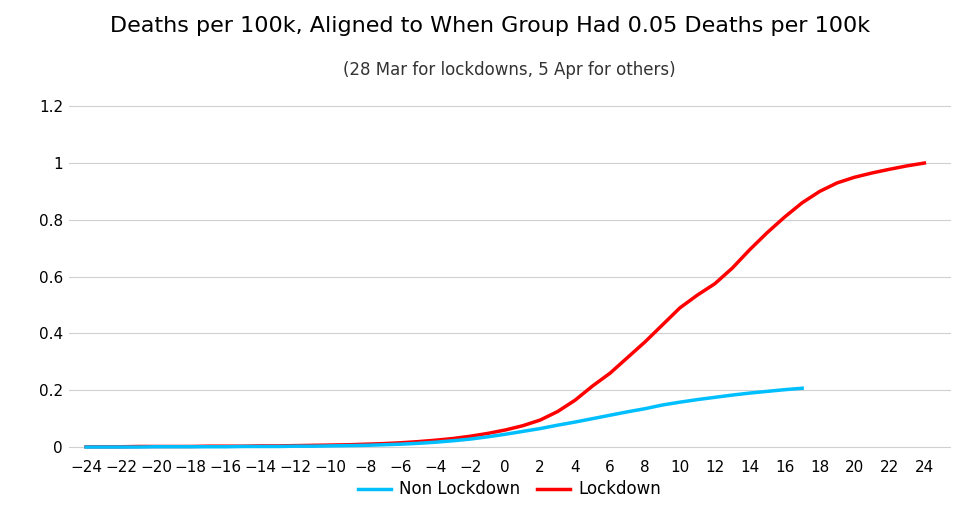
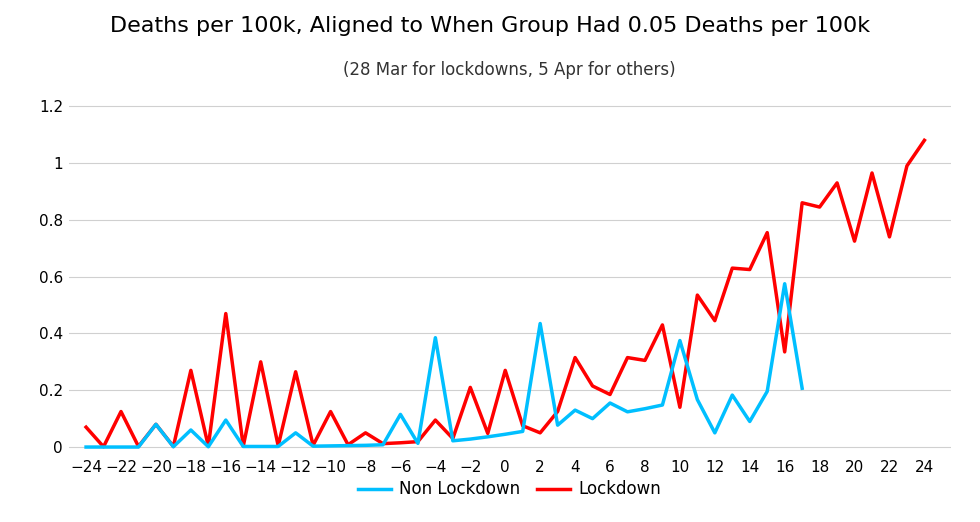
Lockdown/−24: 0.001 -> 0.070
Lockdown/−22: 0.001 -> 0.125
Lockdown/−20: 0.002 -> 0.080
Non Lockdown/−20: 0.001 -> 0.080
Lockdown/−18: 0.002 -> 0.270
Non Lockdown/−18: 0.001 -> 0.060
Lockdown/−16: 0.003 -> 0.470
Non Lockdown/−16: 0.001 -> 0.095
Lockdown/−14: 0.004 -> 0.300
Lockdown/−12: 0.005 -> 0.265
Non Lockdown/−12: 0.003 -> 0.050
Lockdown/−10: 0.007 -> 0.125
Lockdown/−8: 0.010 -> 0.050
Non Lockdown/−6: 0.010 -> 0.115
Lockdown/−4: 0.024 -> 0.095
Non Lockdown/−4: 0.017 -> 0.385
Lockdown/−2: 0.038 -> 0.210
Lockdown/0: 0.060 -> 0.270
Lockdown/2: 0.095 -> 0.050
Non Lockdown/2: 0.065 -> 0.435
Lockdown/4: 0.165 -> 0.315
Non Lockdown/4: 0.088 -> 0.130
Lockdown/6: 0.260 -> 0.185
Non Lockdown/6: 0.112 -> 0.155
Lockdown/8: 0.370 -> 0.305
Lockdown/10: 0.490 -> 0.140
Non Lockdown/10: 0.158 -> 0.375
Lockdown/12: 0.575 -> 0.445
Non Lockdown/12: 0.175 -> 0.050
Lockdown/14: 0.695 -> 0.625
Non Lockdown/14: 0.190 -> 0.090
Lockdown/16: 0.810 -> 0.335
Non Lockdown/16: 0.202 -> 0.575
Lockdown/18: 0.900 -> 0.845
Lockdown/20: 0.950 -> 0.725
Lockdown/22: 0.978 -> 0.740
Lockdown/24: 1.000 -> 1.080
